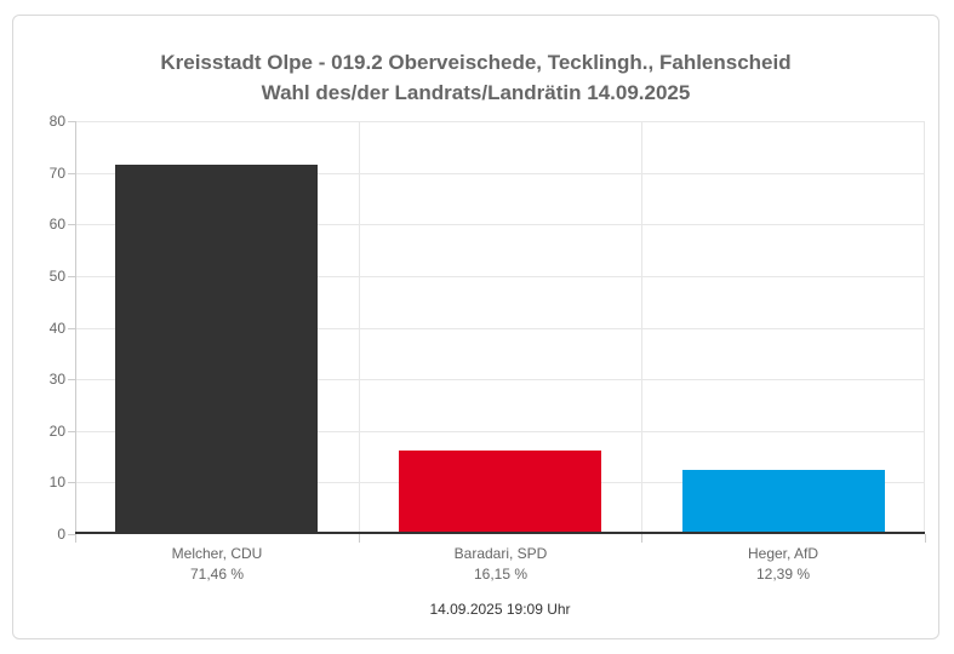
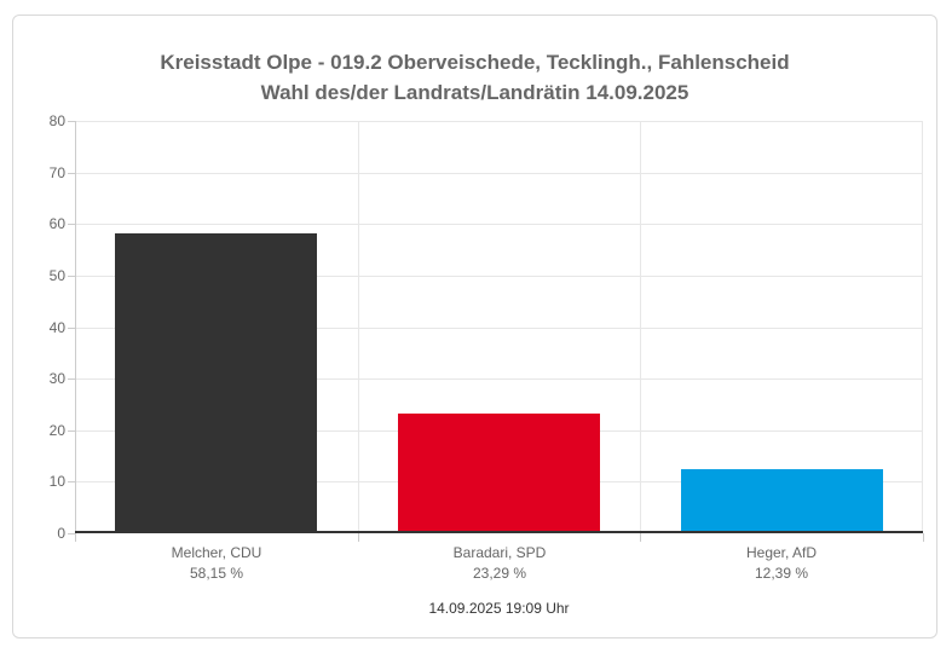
Melcher, CDU: 71,46 -> 58,15
Baradari, SPD: 16,15 -> 23,29
